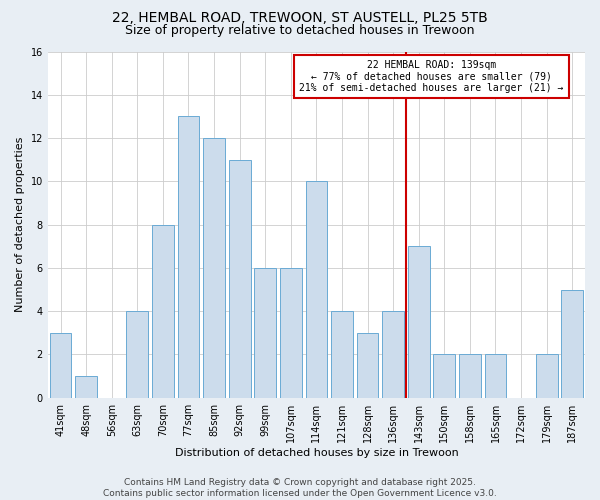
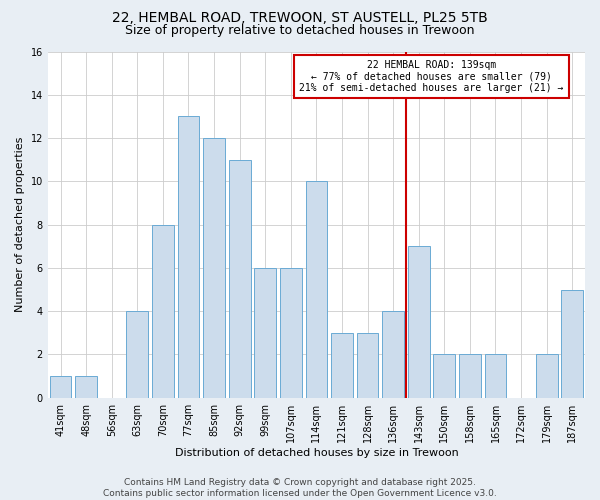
41sqm: 3 -> 1
121sqm: 4 -> 3
